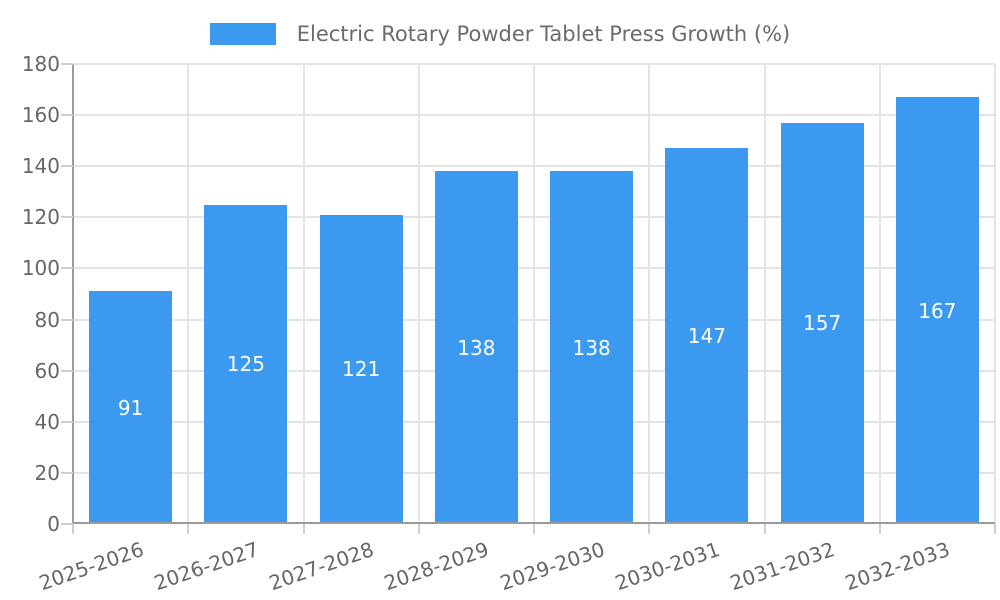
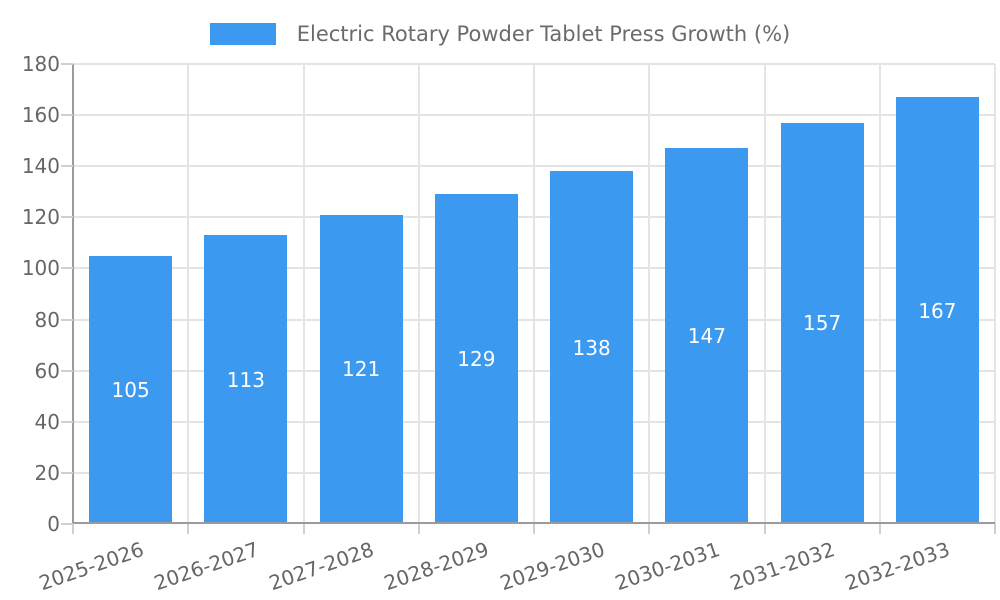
2025-2026: 91 -> 105
2026-2027: 125 -> 113
2028-2029: 138 -> 129
